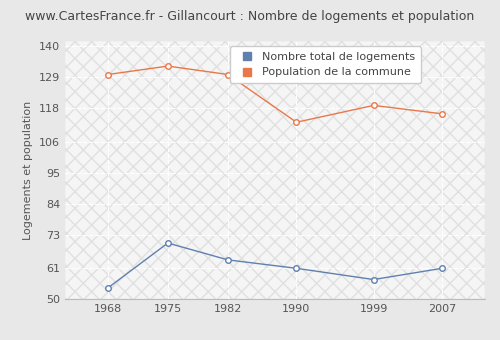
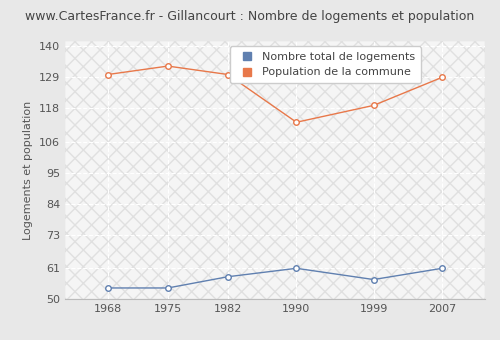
Nombre total de logements/1975: 70 -> 54
Nombre total de logements/1982: 64 -> 58
Population de la commune/2007: 116 -> 129
